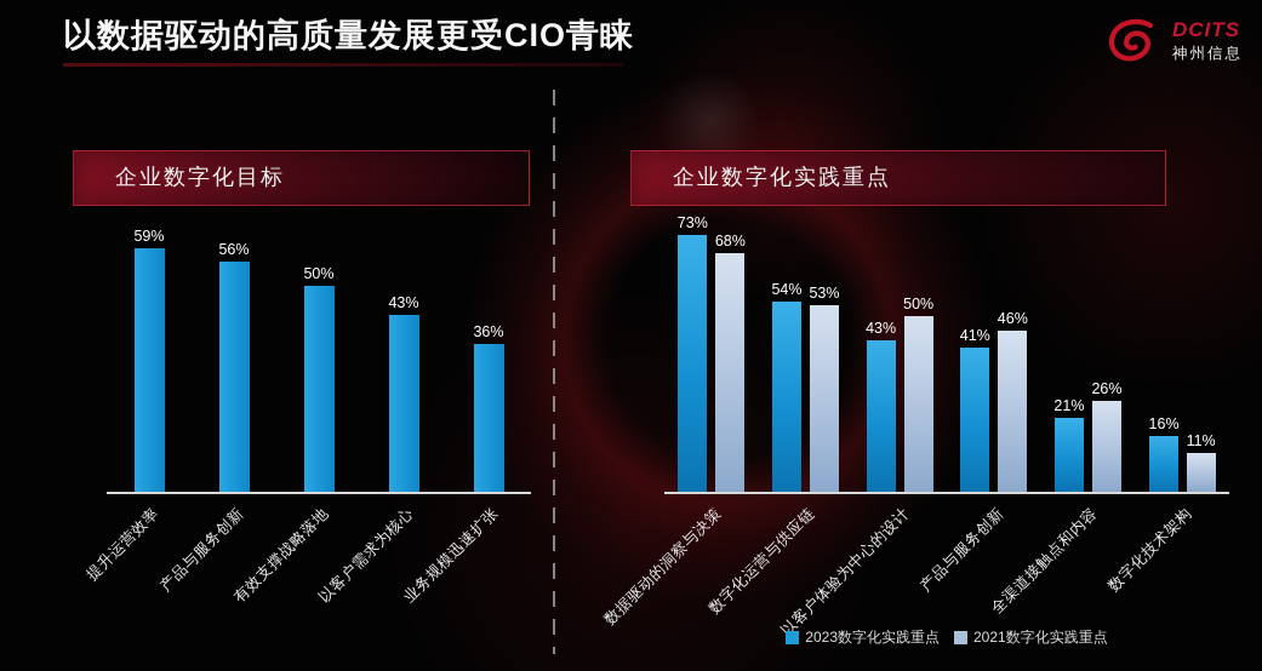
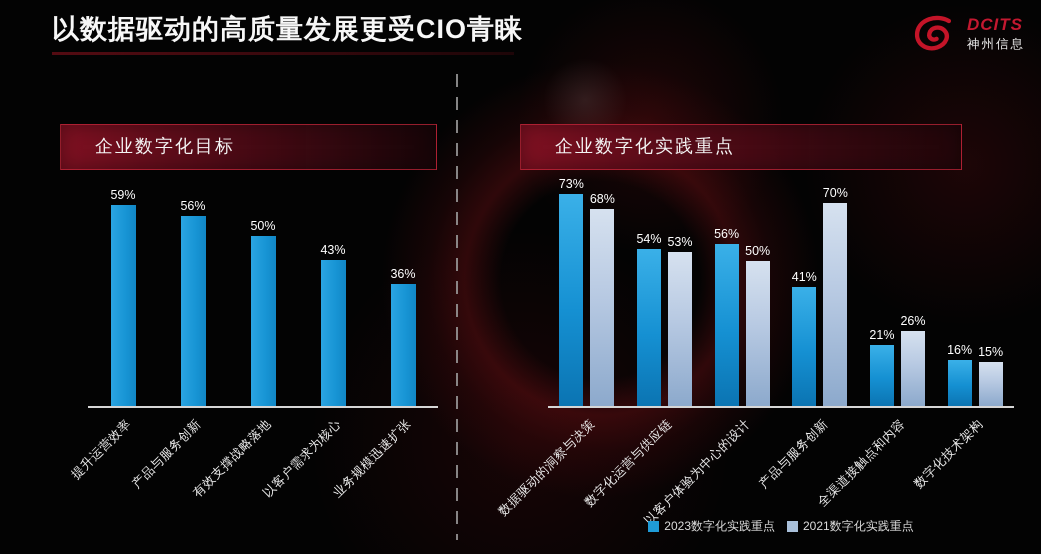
企业数字化实践重点/2023数字化实践重点/以客户体验为中心的设计: 43% -> 56%
企业数字化实践重点/2021数字化实践重点/产品与服务创新: 46% -> 70%
企业数字化实践重点/2021数字化实践重点/数字化技术架构: 11% -> 15%
